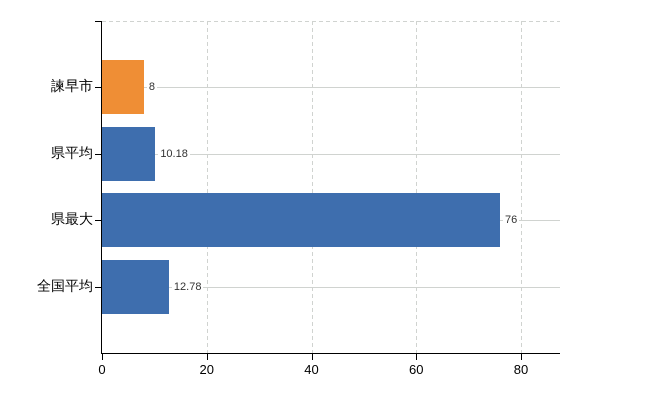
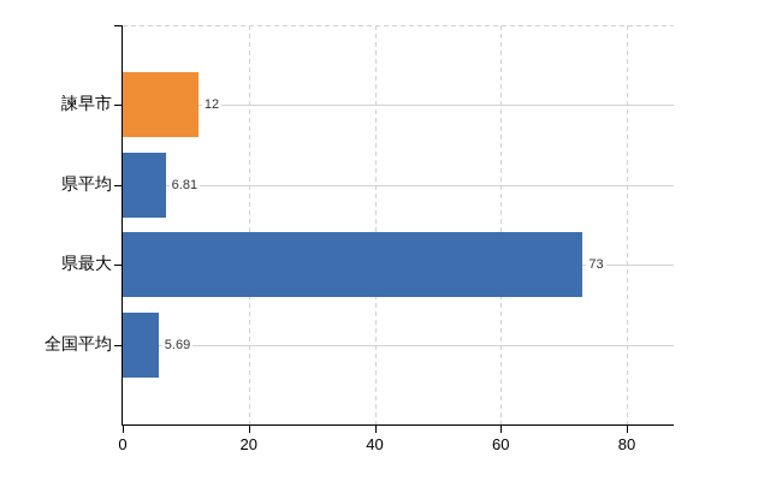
諫早市: 8 -> 12
県平均: 10.18 -> 6.81
県最大: 76 -> 73
全国平均: 12.78 -> 5.69
